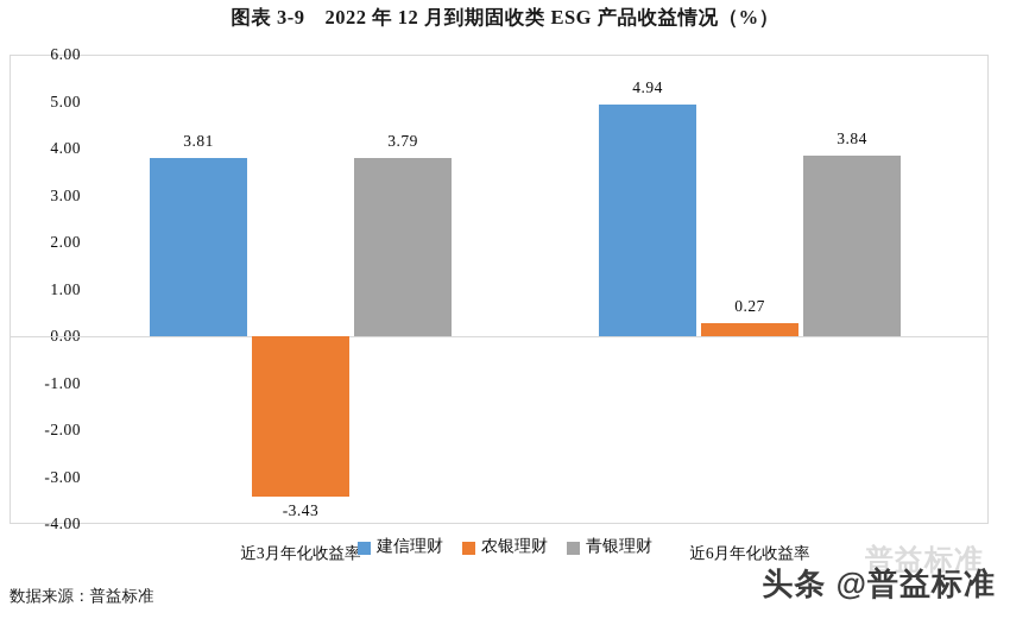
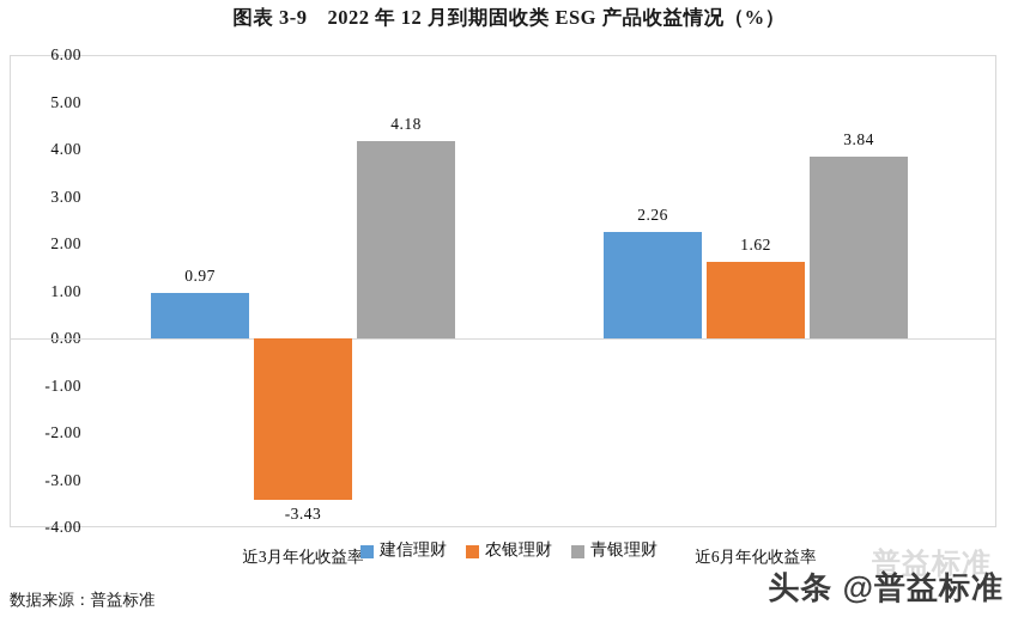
建信理财/近3月年化收益率: 3.81 -> 0.97
青银理财/近3月年化收益率: 3.79 -> 4.18
建信理财/近6月年化收益率: 4.94 -> 2.26
农银理财/近6月年化收益率: 0.27 -> 1.62
